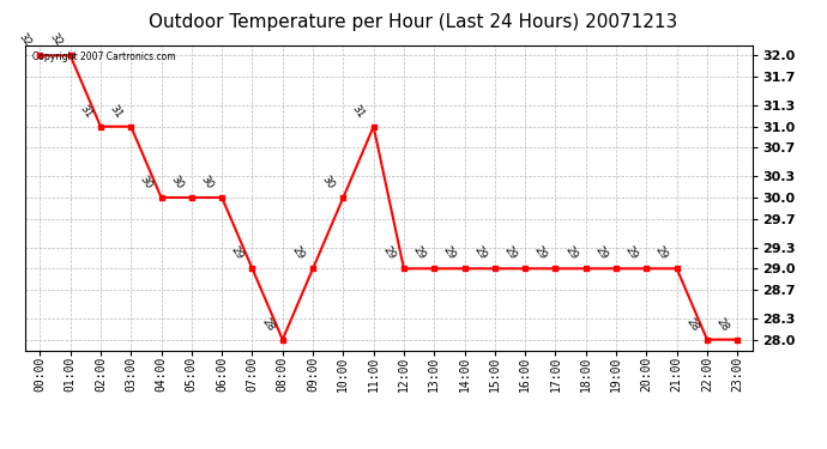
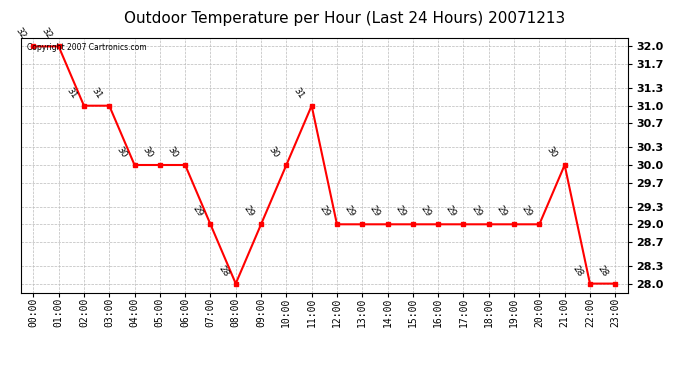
21:00: 29 -> 30
